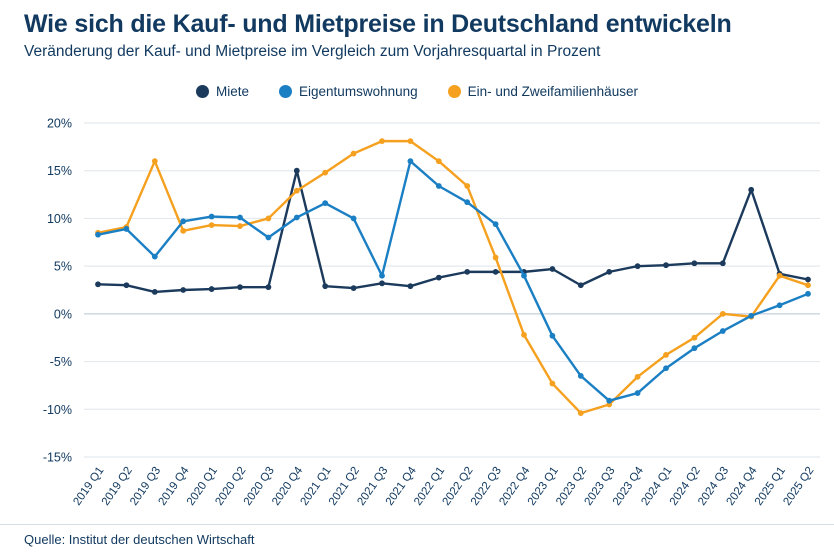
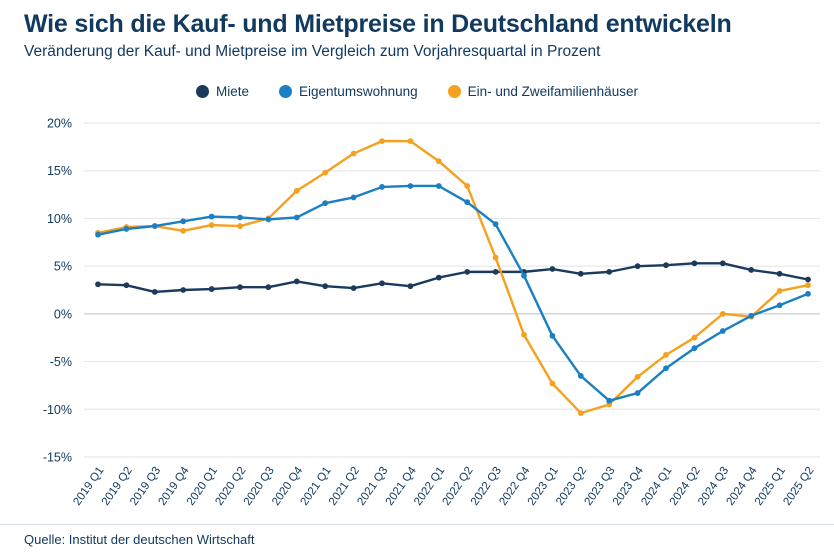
Eigentumswohnung/2019 Q3: 6% -> 9%
Ein- und Zweifamilienhäuser/2019 Q3: 16% -> 9%
Eigentumswohnung/2020 Q3: 8% -> 10%
Miete/2020 Q4: 15% -> 3%
Eigentumswohnung/2021 Q2: 10% -> 12%
Eigentumswohnung/2021 Q3: 4% -> 13%
Eigentumswohnung/2021 Q4: 16% -> 13%
Miete/2023 Q2: 3% -> 4%
Miete/2024 Q4: 13% -> 5%
Ein- und Zweifamilienhäuser/2025 Q1: 4% -> 2%
